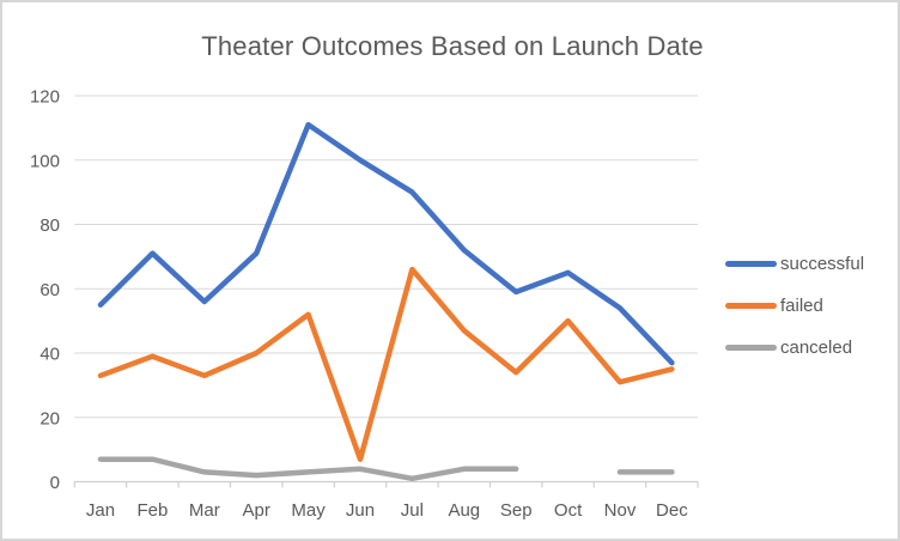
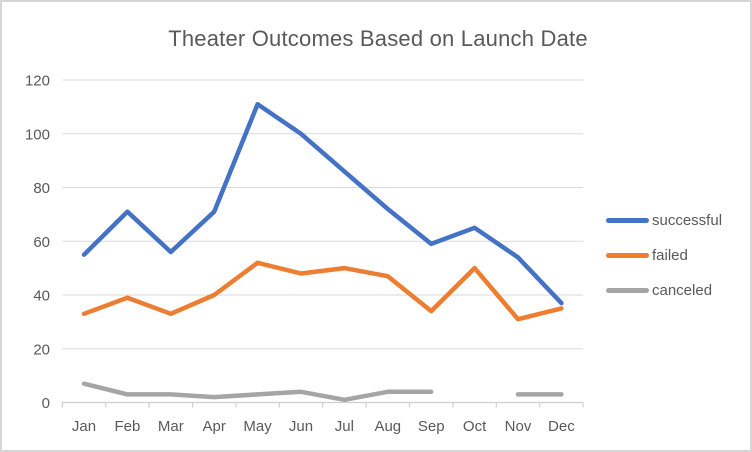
canceled/Feb: 7 -> 3
failed/Jun: 7 -> 48
successful/Jul: 90 -> 86
failed/Jul: 66 -> 50
